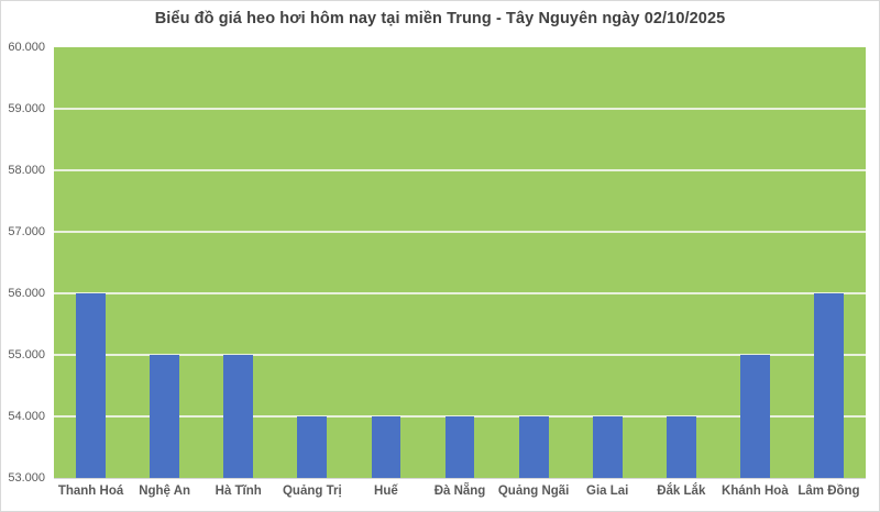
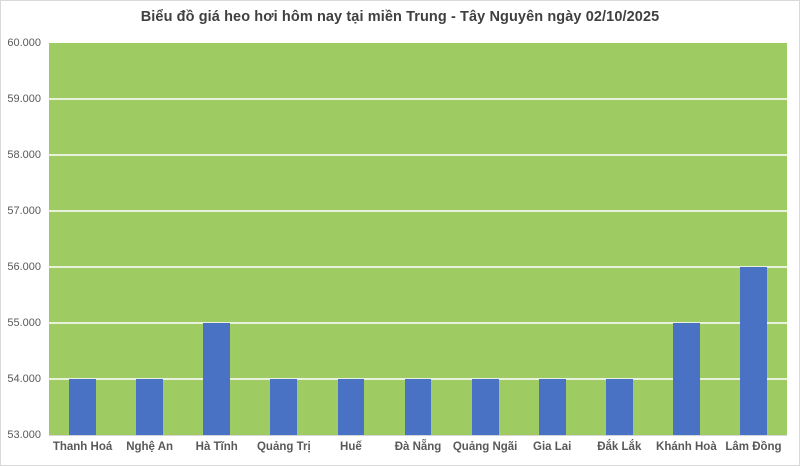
Thanh Hoá: 56000 -> 54000
Nghệ An: 55000 -> 54000
